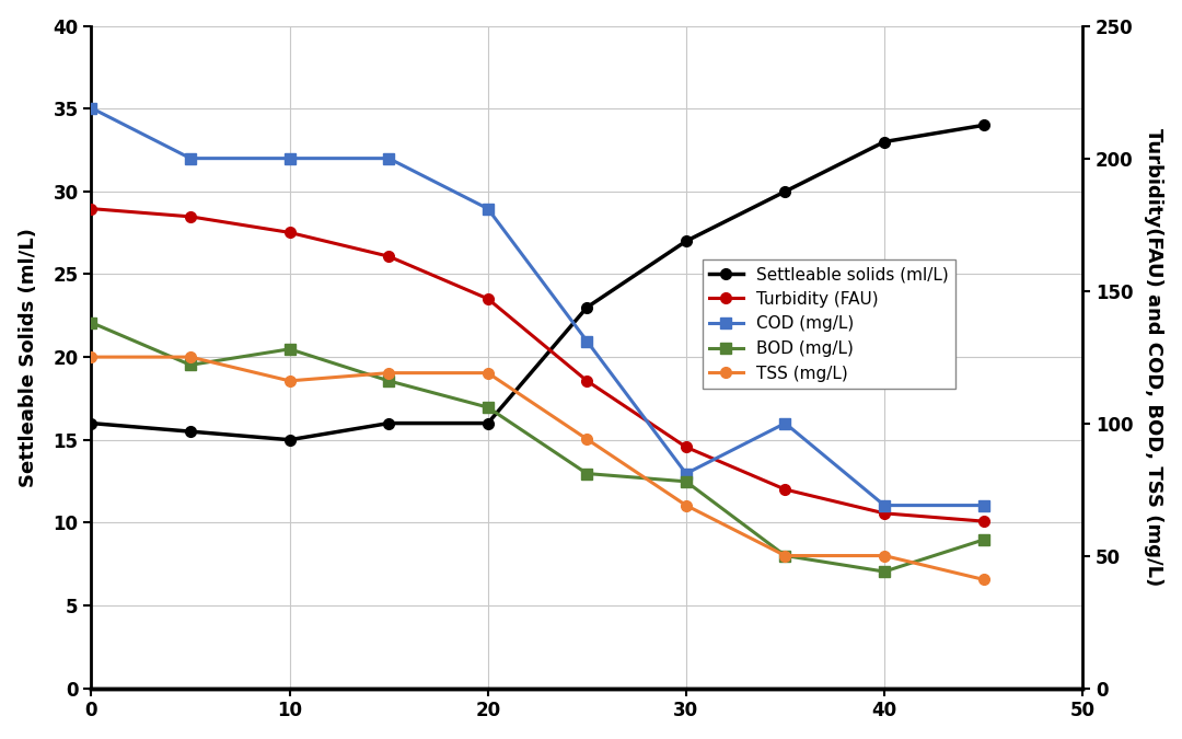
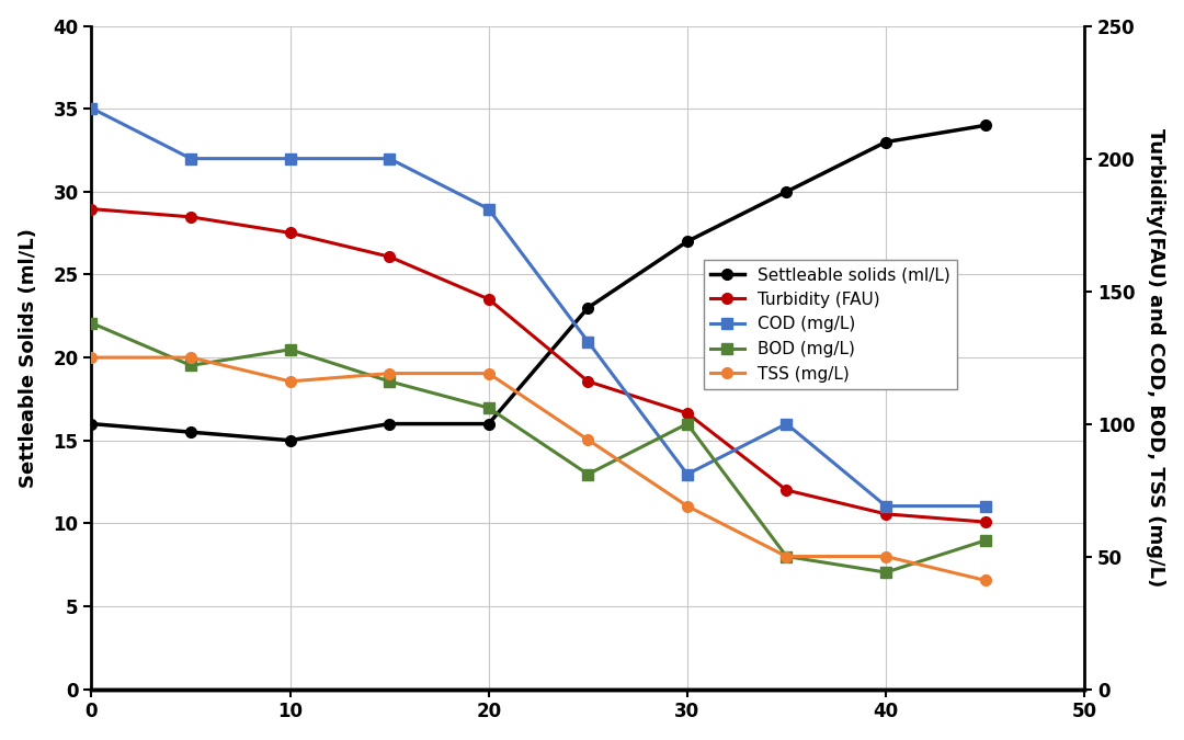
Turbidity (FAU)/30: 91 -> 104
BOD (mg/L)/30: 78 -> 100
